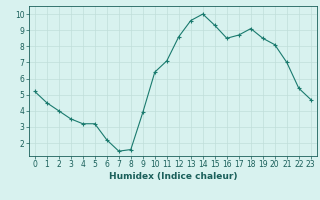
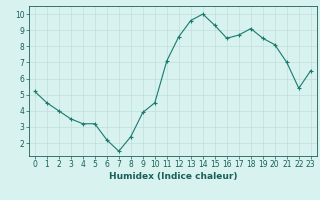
8: 1.6 -> 2.4
10: 6.4 -> 4.5
23: 4.7 -> 6.5
